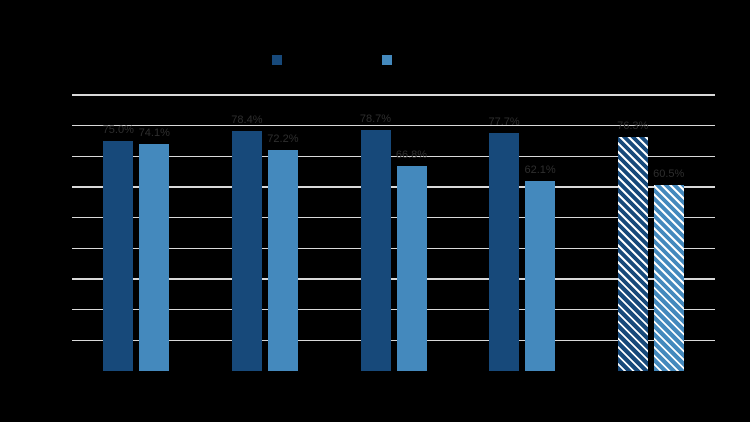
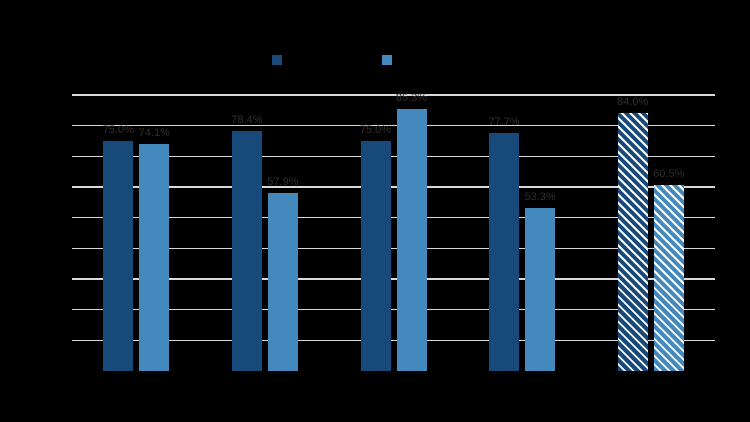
Series 2/2017: 72.2% -> 57.9%
Series 1/2018: 78.7% -> 75.0%
Series 2/2018: 66.8% -> 85.3%
Series 2/2019: 62.1% -> 53.3%
Series 1/2020: 76.3% -> 84.0%
